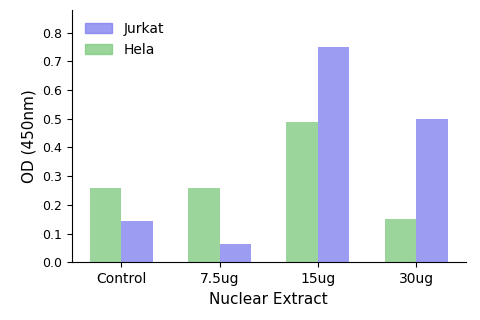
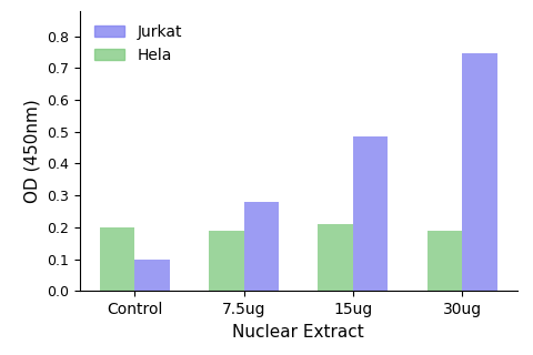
Hela/Control: 0.26 -> 0.20
Jurkat/Control: 0.145 -> 0.100
Hela/7.5ug: 0.26 -> 0.19
Jurkat/7.5ug: 0.065 -> 0.280
Hela/15ug: 0.49 -> 0.21
Jurkat/15ug: 0.750 -> 0.485
Hela/30ug: 0.15 -> 0.19
Jurkat/30ug: 0.500 -> 0.745
